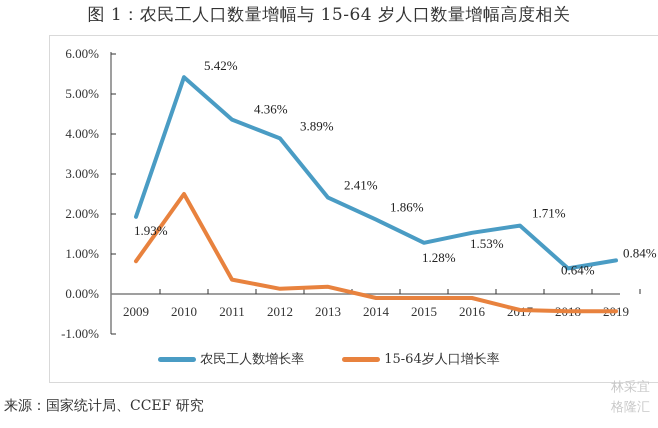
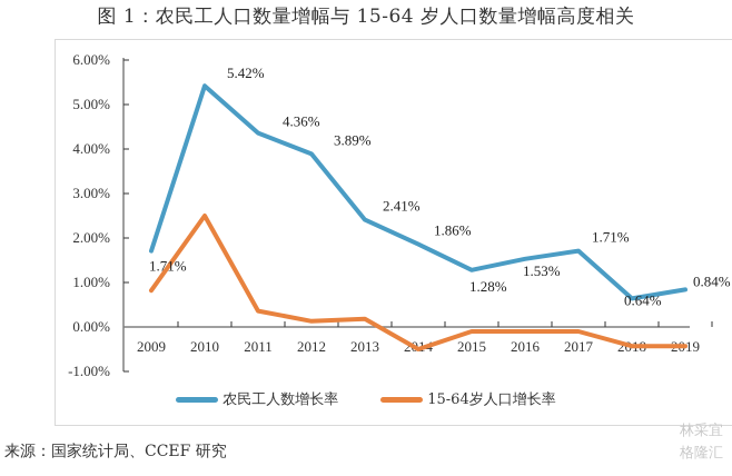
农民工人数增长率/2009: 1.93% -> 1.71%
15-64岁人口增长率/2014: -0.1% -> -0.5%
15-64岁人口增长率/2017: -0.4% -> -0.1%
